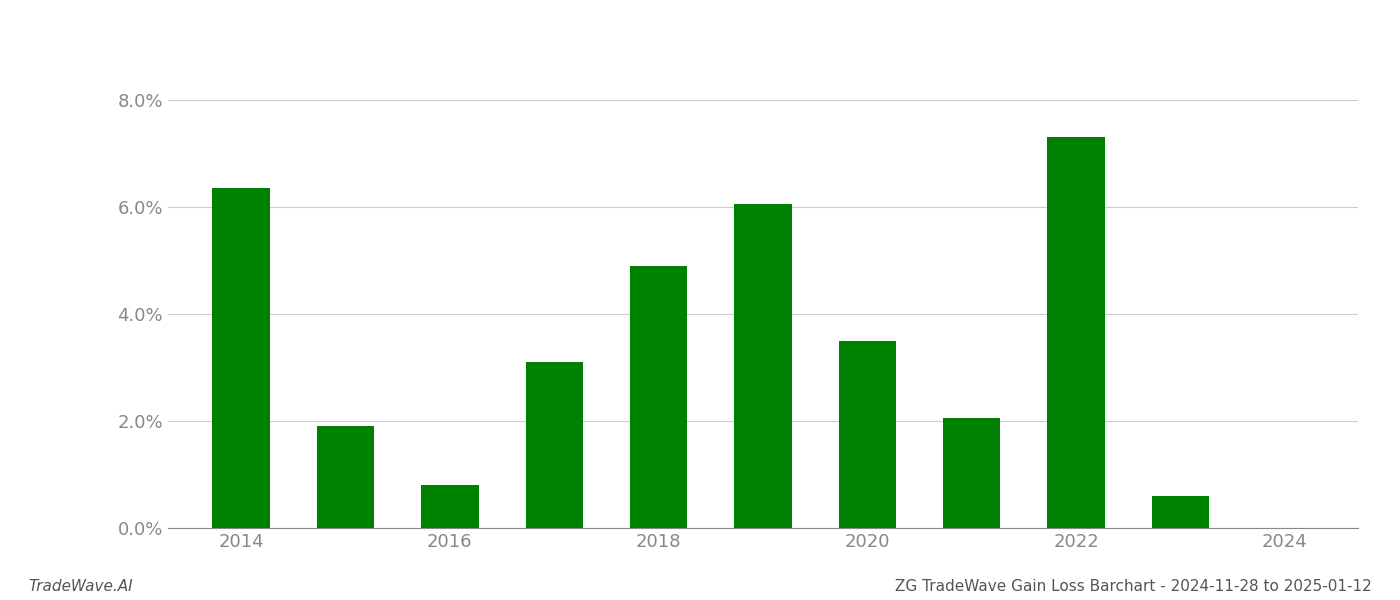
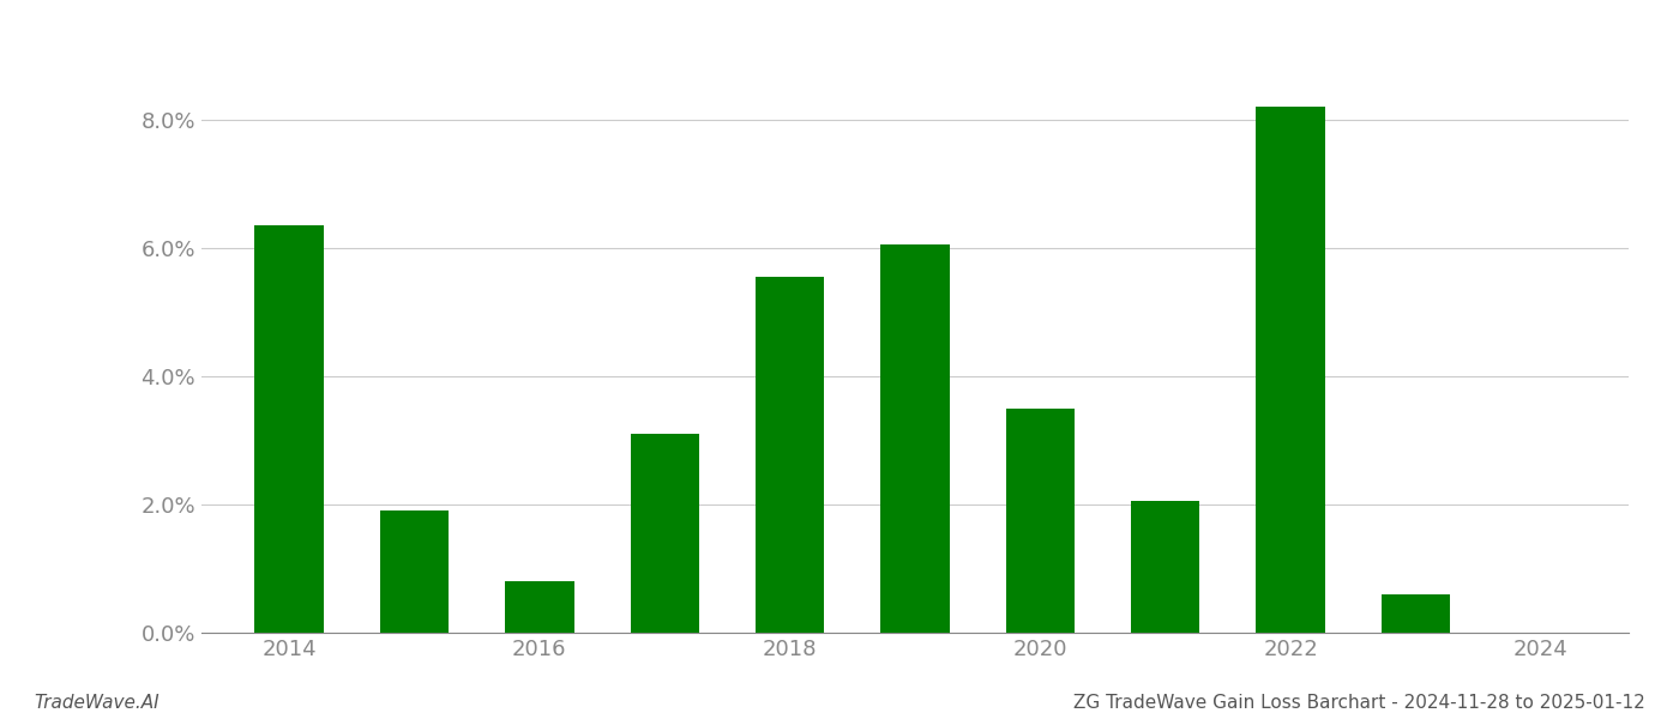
2018: 4.90% -> 5.55%
2022: 7.30% -> 8.20%
